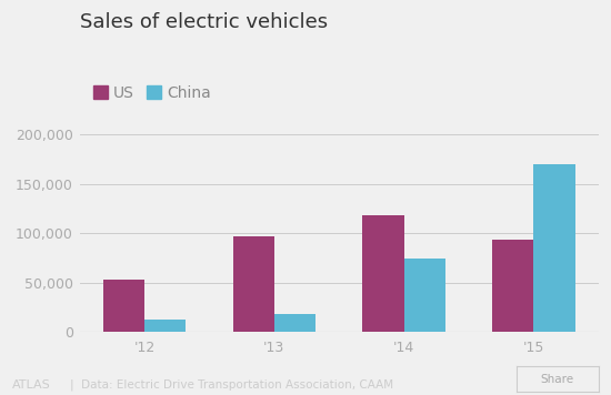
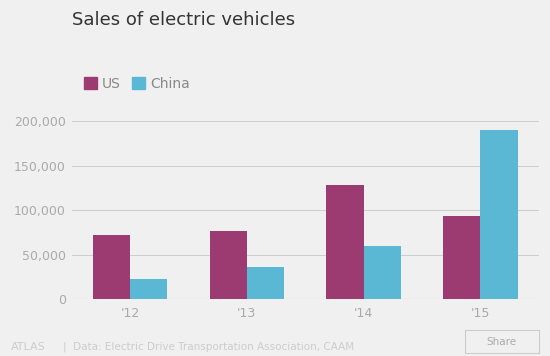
US/'12: 53,000 -> 72,000
China/'12: 13,000 -> 22,000
US/'13: 97,000 -> 76,000
China/'13: 18,000 -> 36,000
US/'14: 118,000 -> 128,000
China/'14: 75,000 -> 60,000
China/'15: 170,000 -> 190,000
